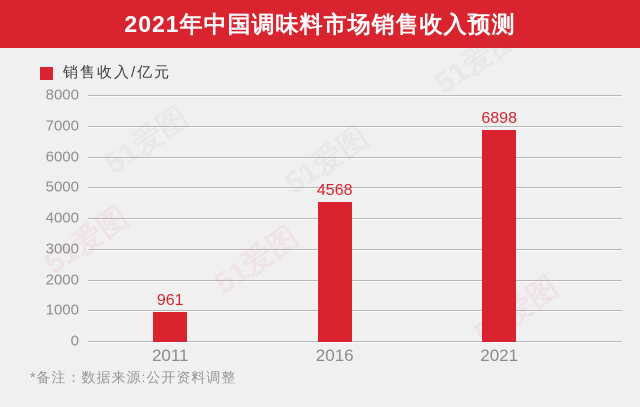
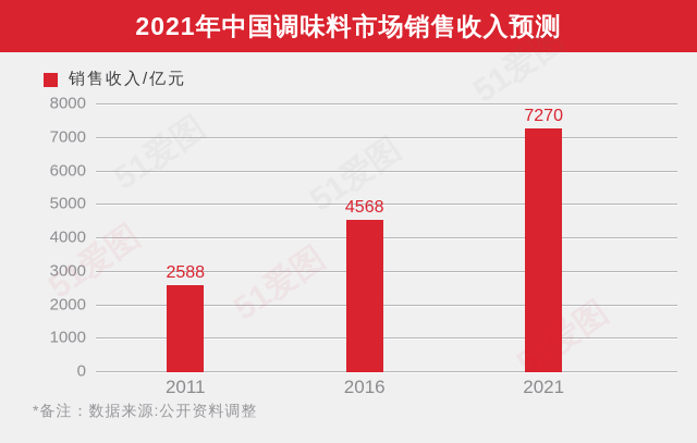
2011: 961 -> 2588
2021: 6898 -> 7270
